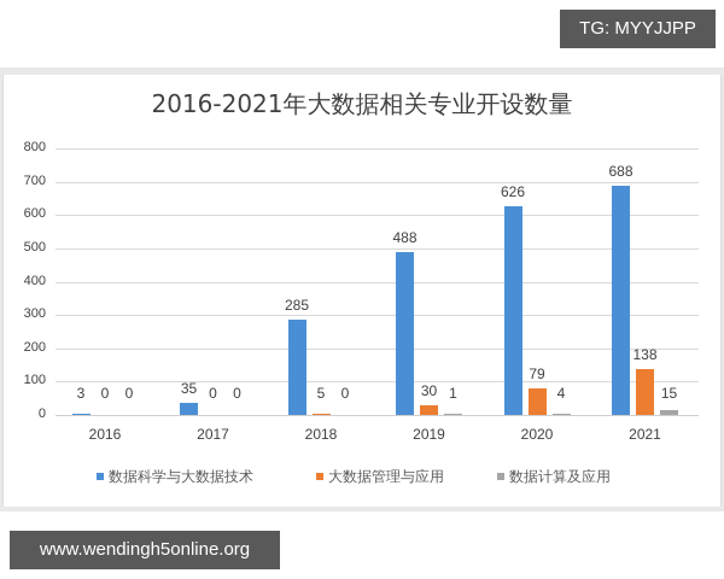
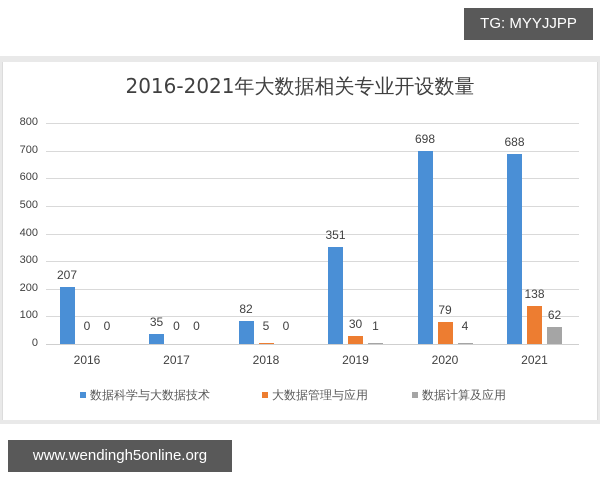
数据科学与大数据技术/2016: 3 -> 207
数据科学与大数据技术/2018: 285 -> 82
数据科学与大数据技术/2019: 488 -> 351
数据科学与大数据技术/2020: 626 -> 698
数据计算及应用/2021: 15 -> 62
